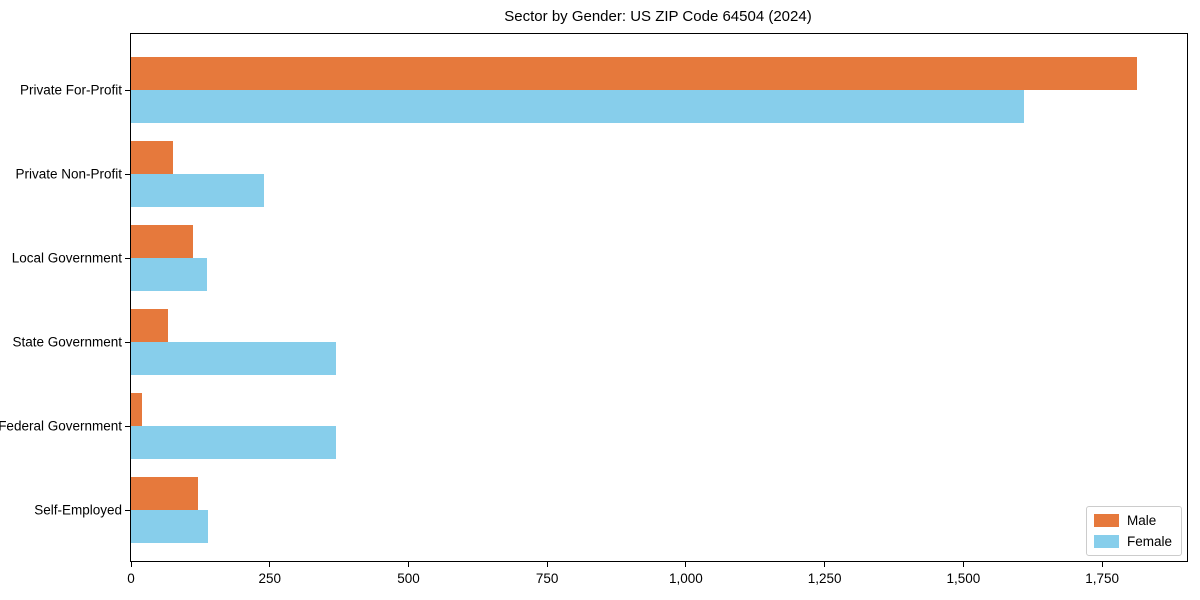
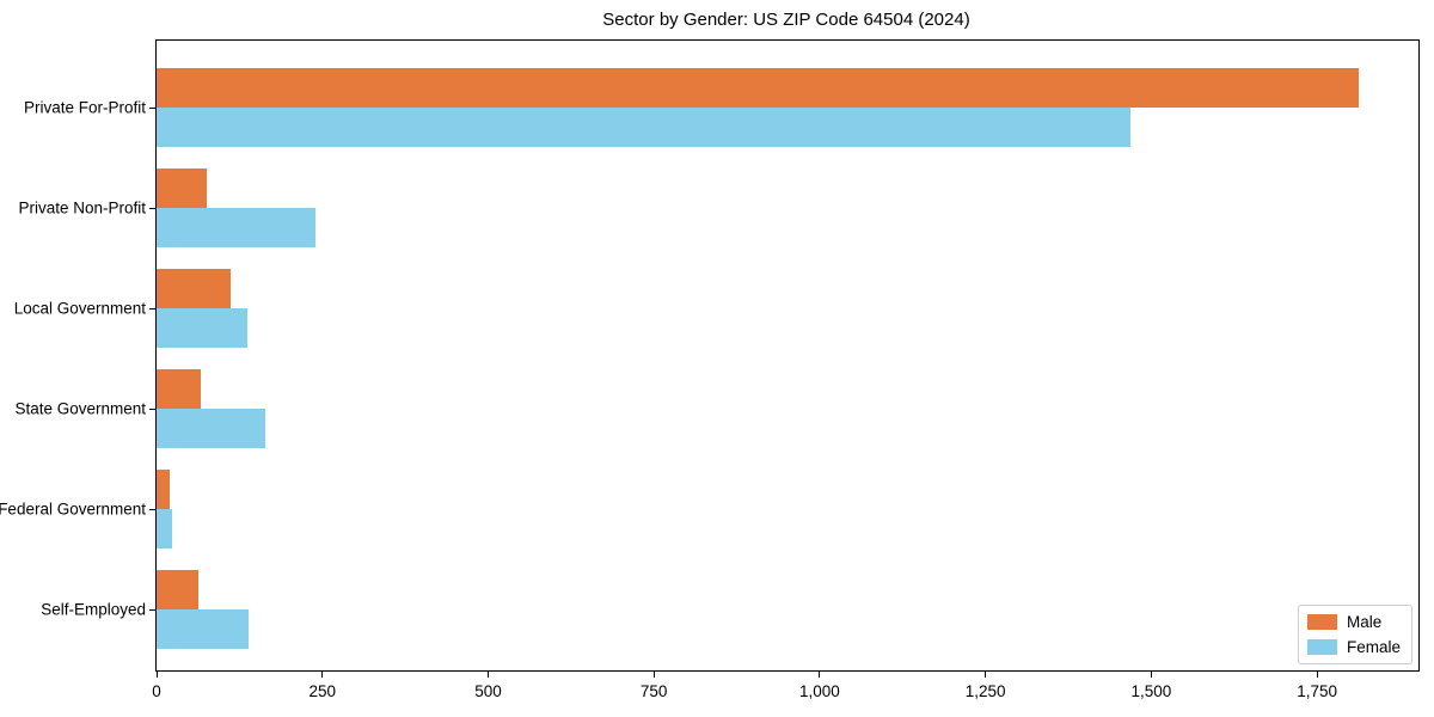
Female/Private For-Profit: 1610 -> 1470
Female/State Government: 370 -> 160
Female/Federal Government: 370 -> 20
Male/Self-Employed: 120 -> 60
